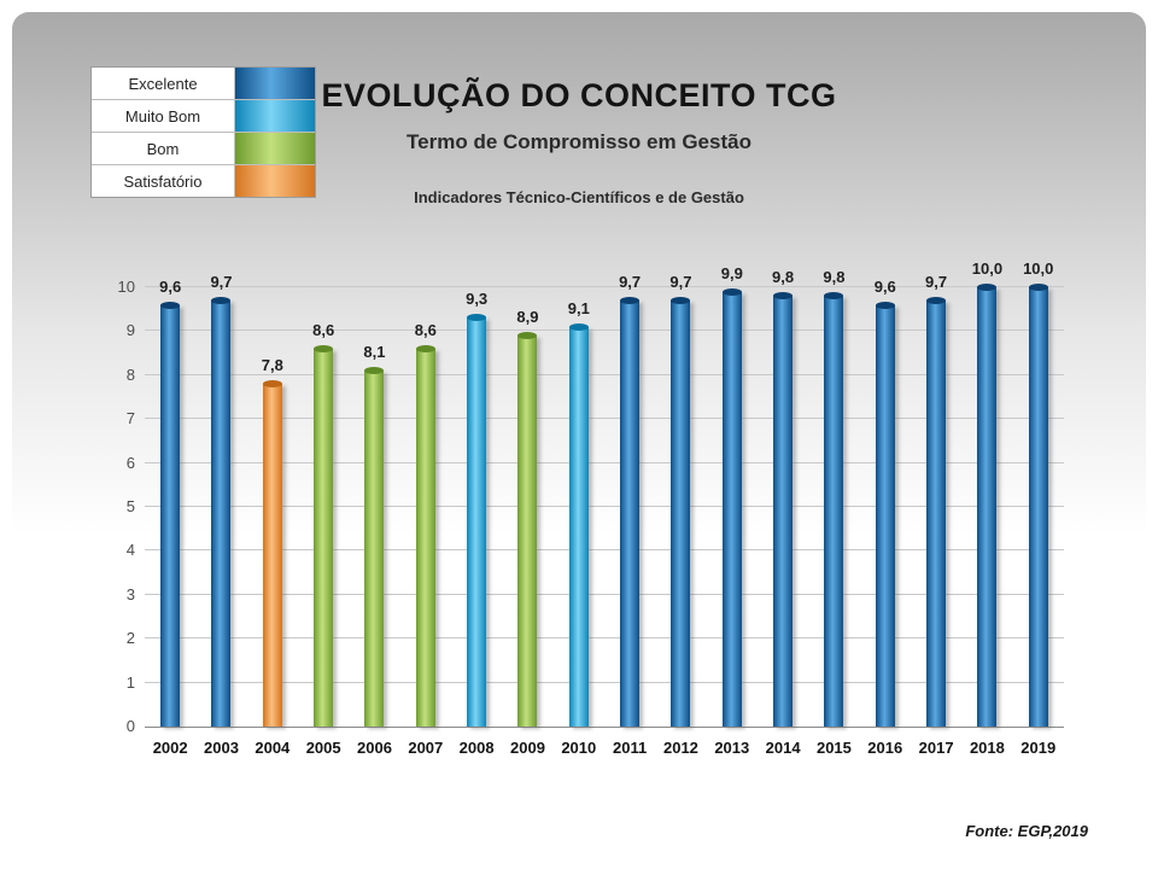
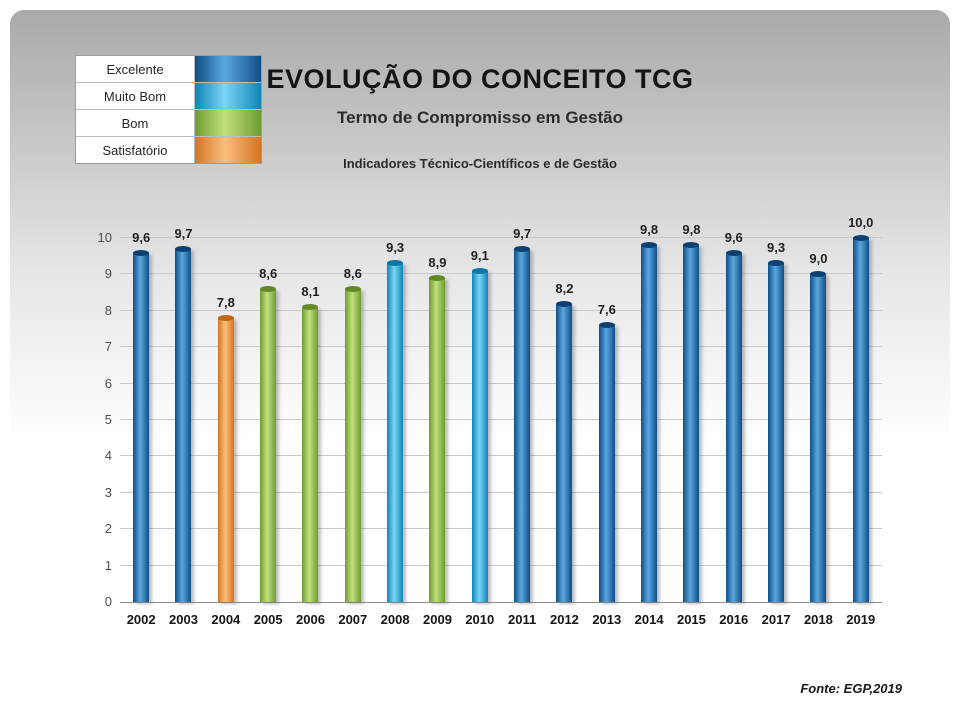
2012: 9,7 -> 8,2
2013: 9,9 -> 7,6
2017: 9,7 -> 9,3
2018: 10,0 -> 9,0
